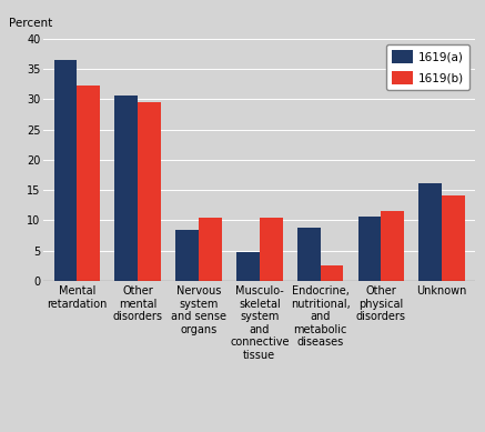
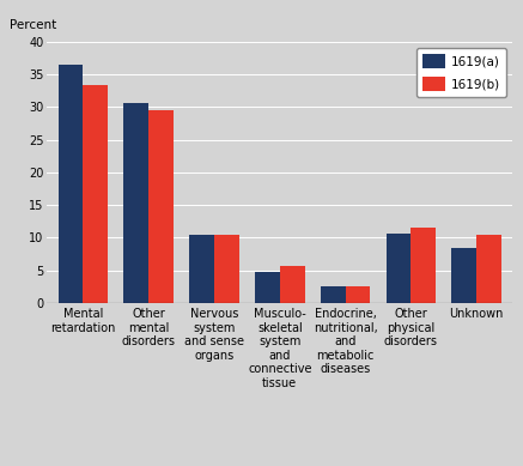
1619(b)/Mental retardation: 32.2 -> 33.4
1619(a)/Nervous system and sense organs: 8.4 -> 10.5
1619(b)/Musculo- skeletal system and connective tissue: 10.4 -> 5.6
1619(a)/Endocrine, nutritional, and metabolic diseases: 8.8 -> 2.5
1619(a)/Unknown: 16.2 -> 8.5
1619(b)/Unknown: 14.2 -> 10.5
